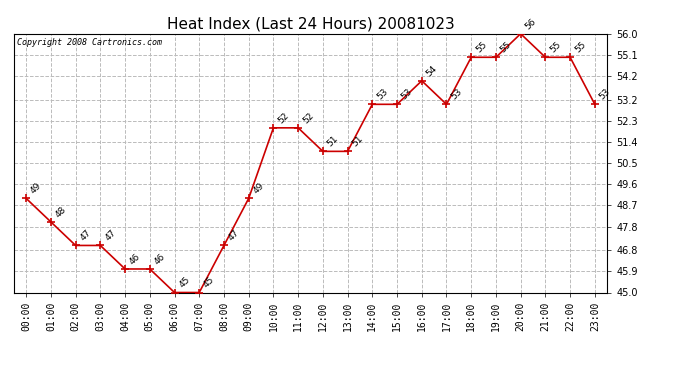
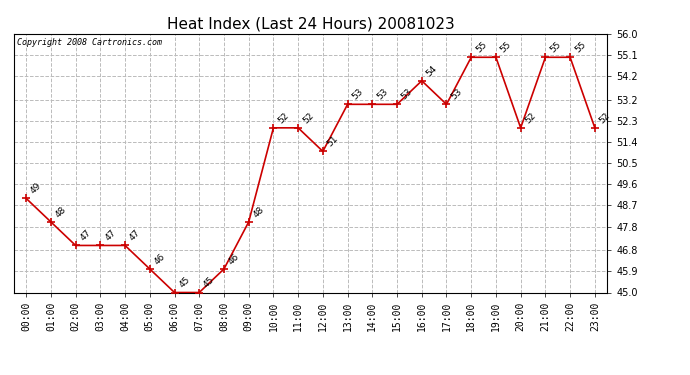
04:00: 46 -> 47
08:00: 47 -> 46
09:00: 49 -> 48
13:00: 51 -> 53
20:00: 56 -> 52
23:00: 53 -> 52
